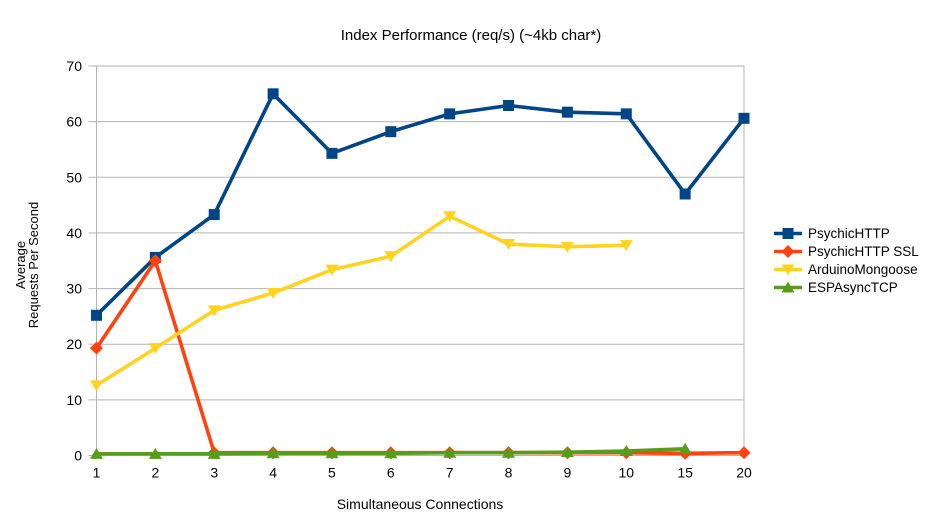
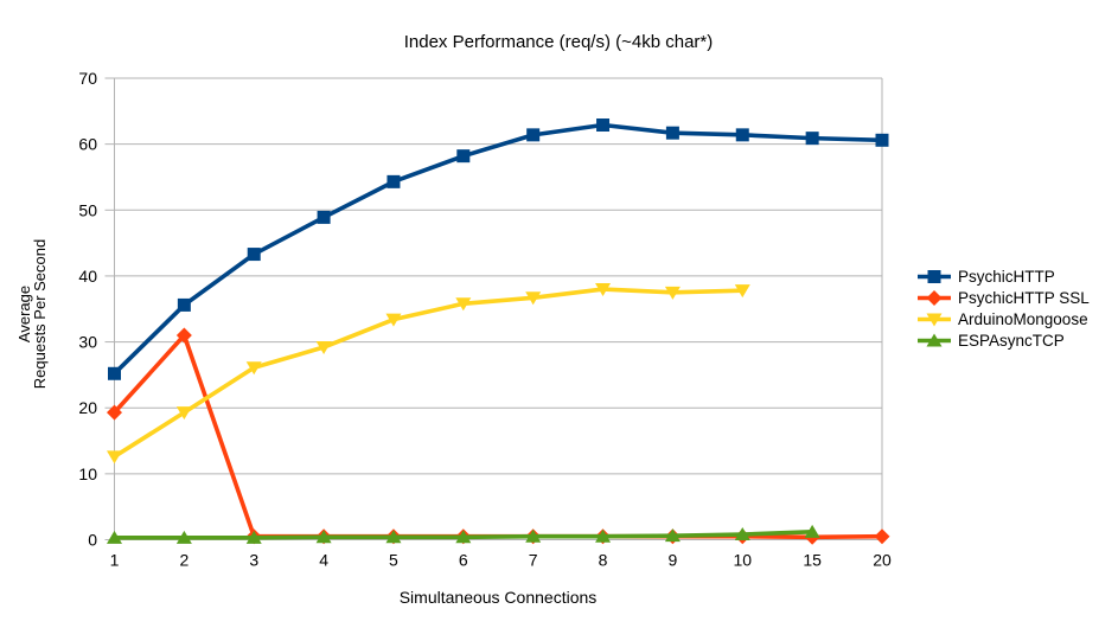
PsychicHTTP SSL/2: 35 -> 31
PsychicHTTP/4: 65 -> 49
ArduinoMongoose/7: 43 -> 37
PsychicHTTP/15: 47 -> 61
